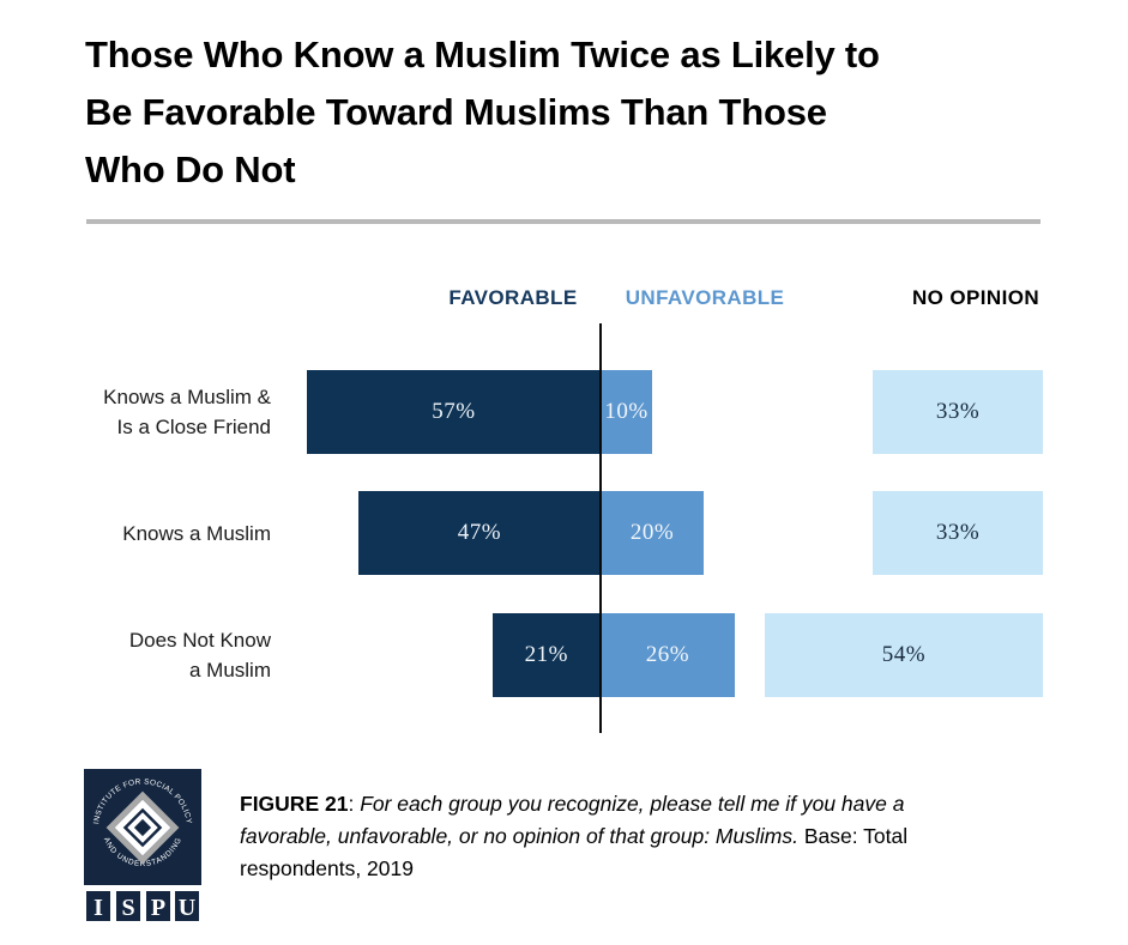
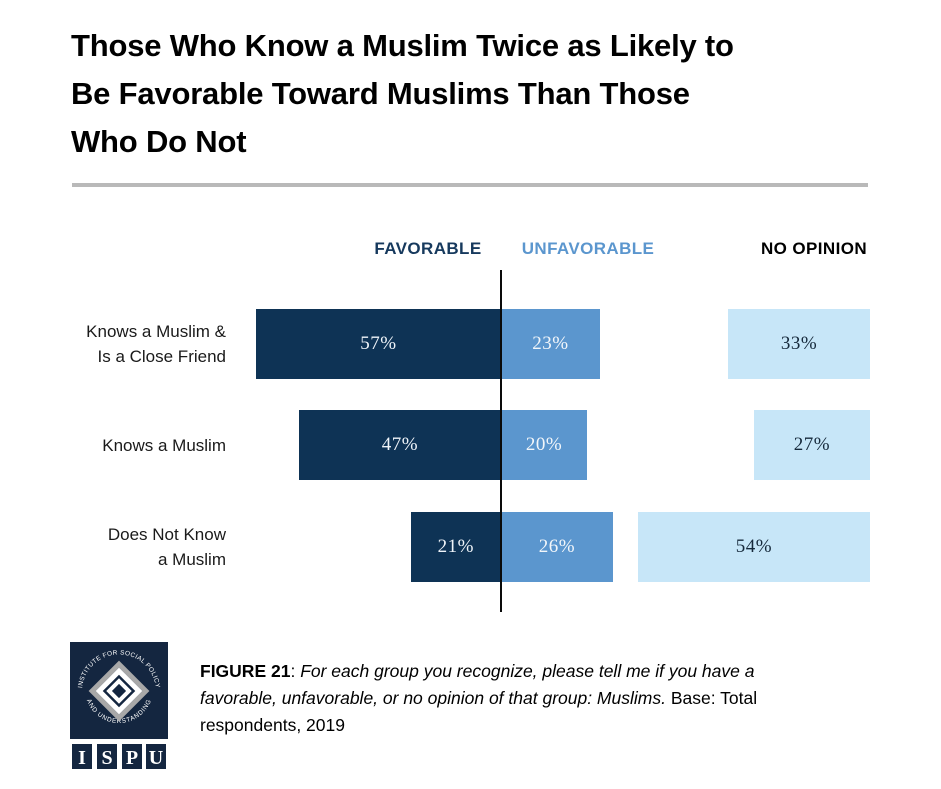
UNFAVORABLE/Knows a Muslim & Is a Close Friend: 10% -> 23%
NO OPINION/Knows a Muslim: 33% -> 27%
